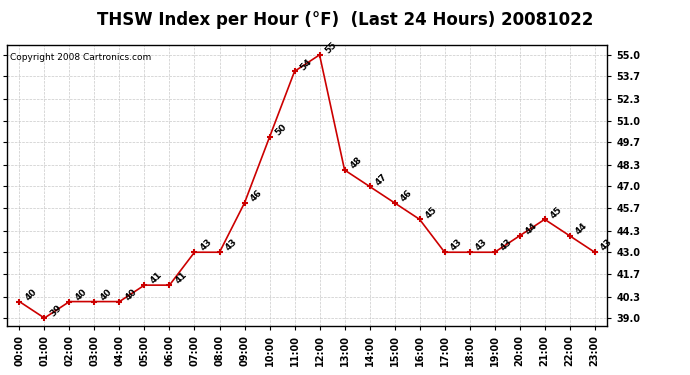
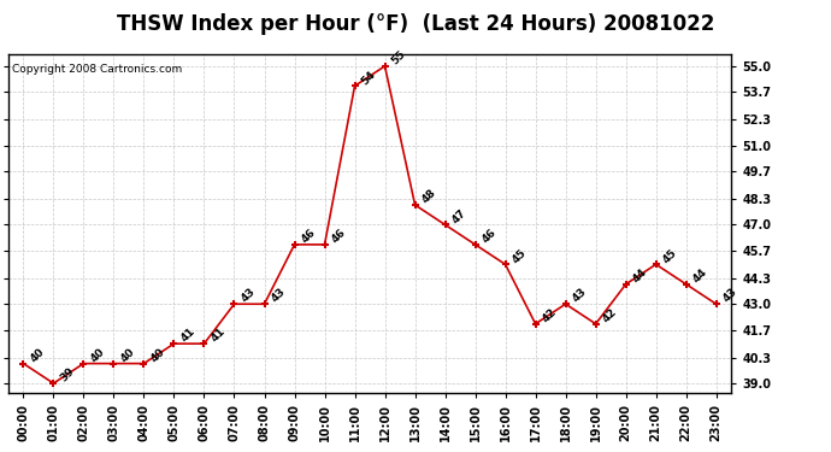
10:00: 50 -> 46
17:00: 43 -> 42
19:00: 43 -> 42
